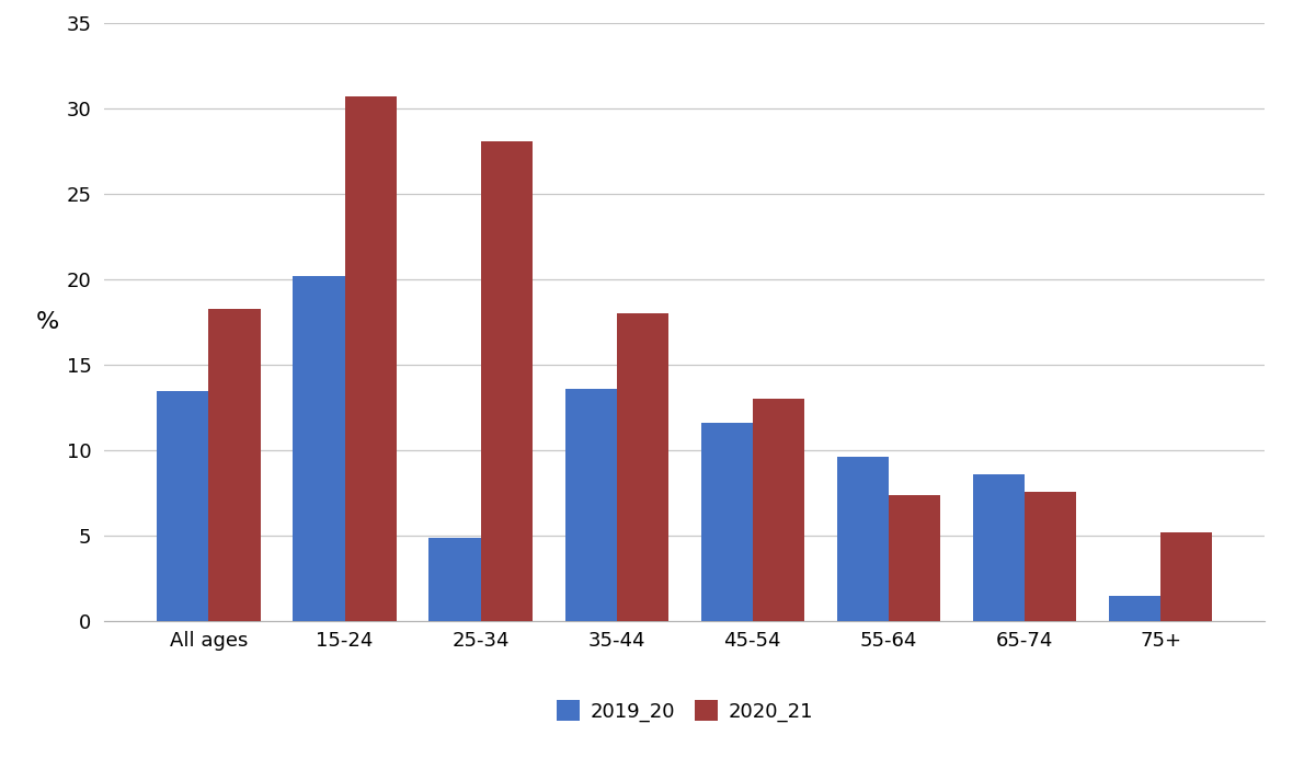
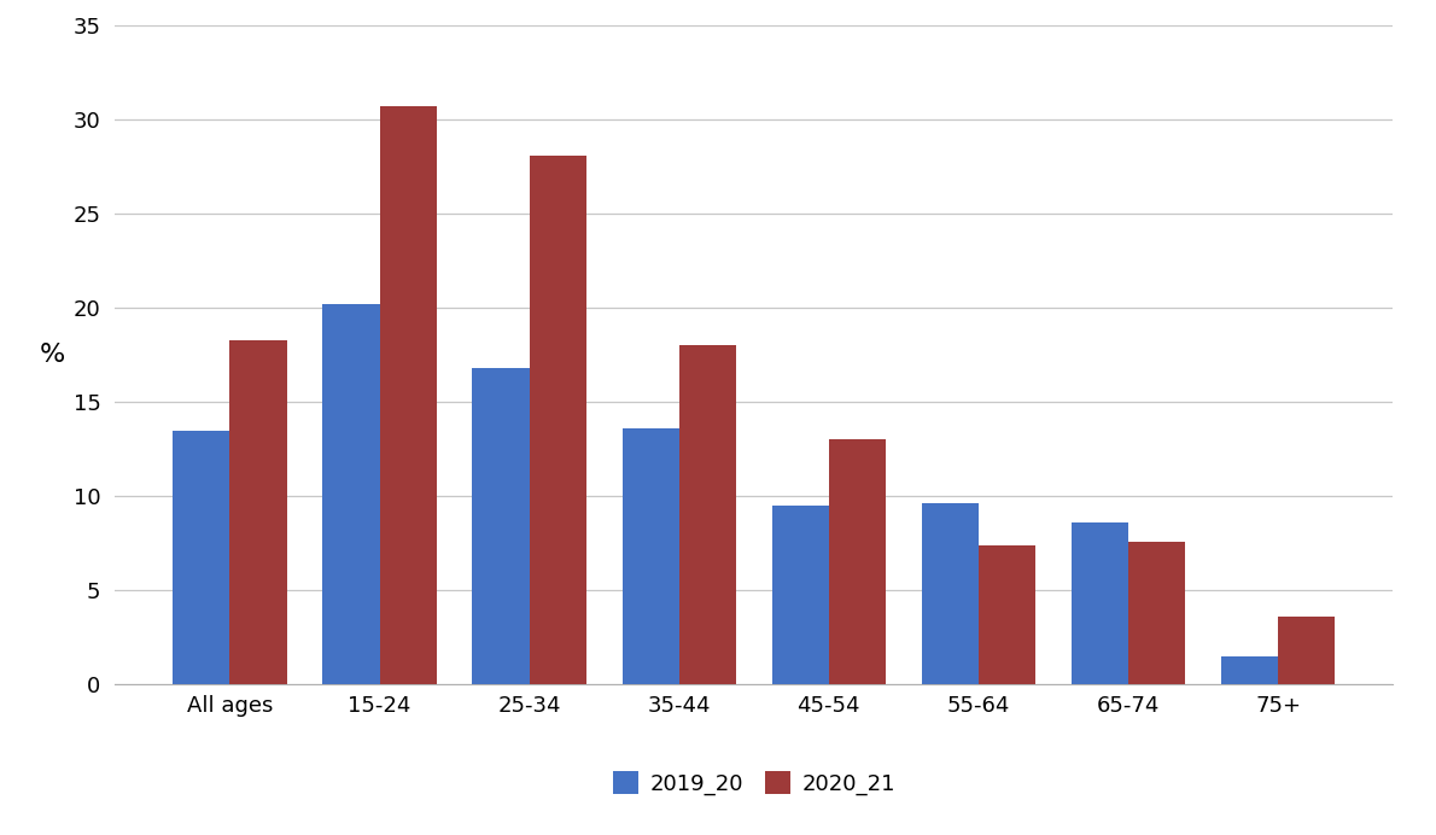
2019_20/25-34: 4.9 -> 16.8
2019_20/45-54: 11.6 -> 9.5
2020_21/75+: 5.2 -> 3.6
